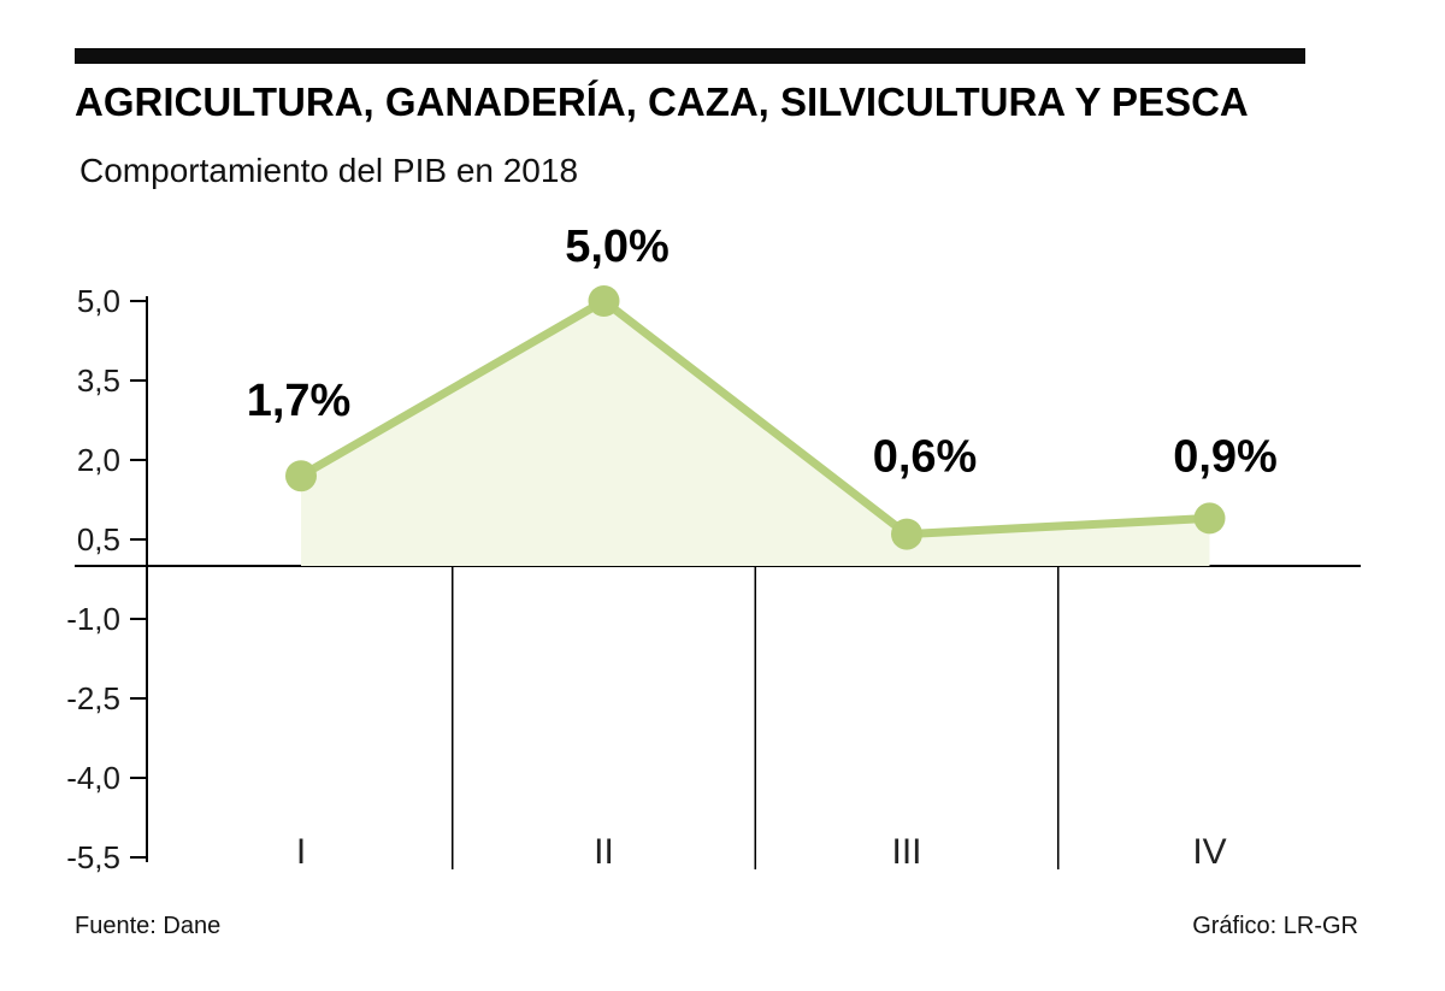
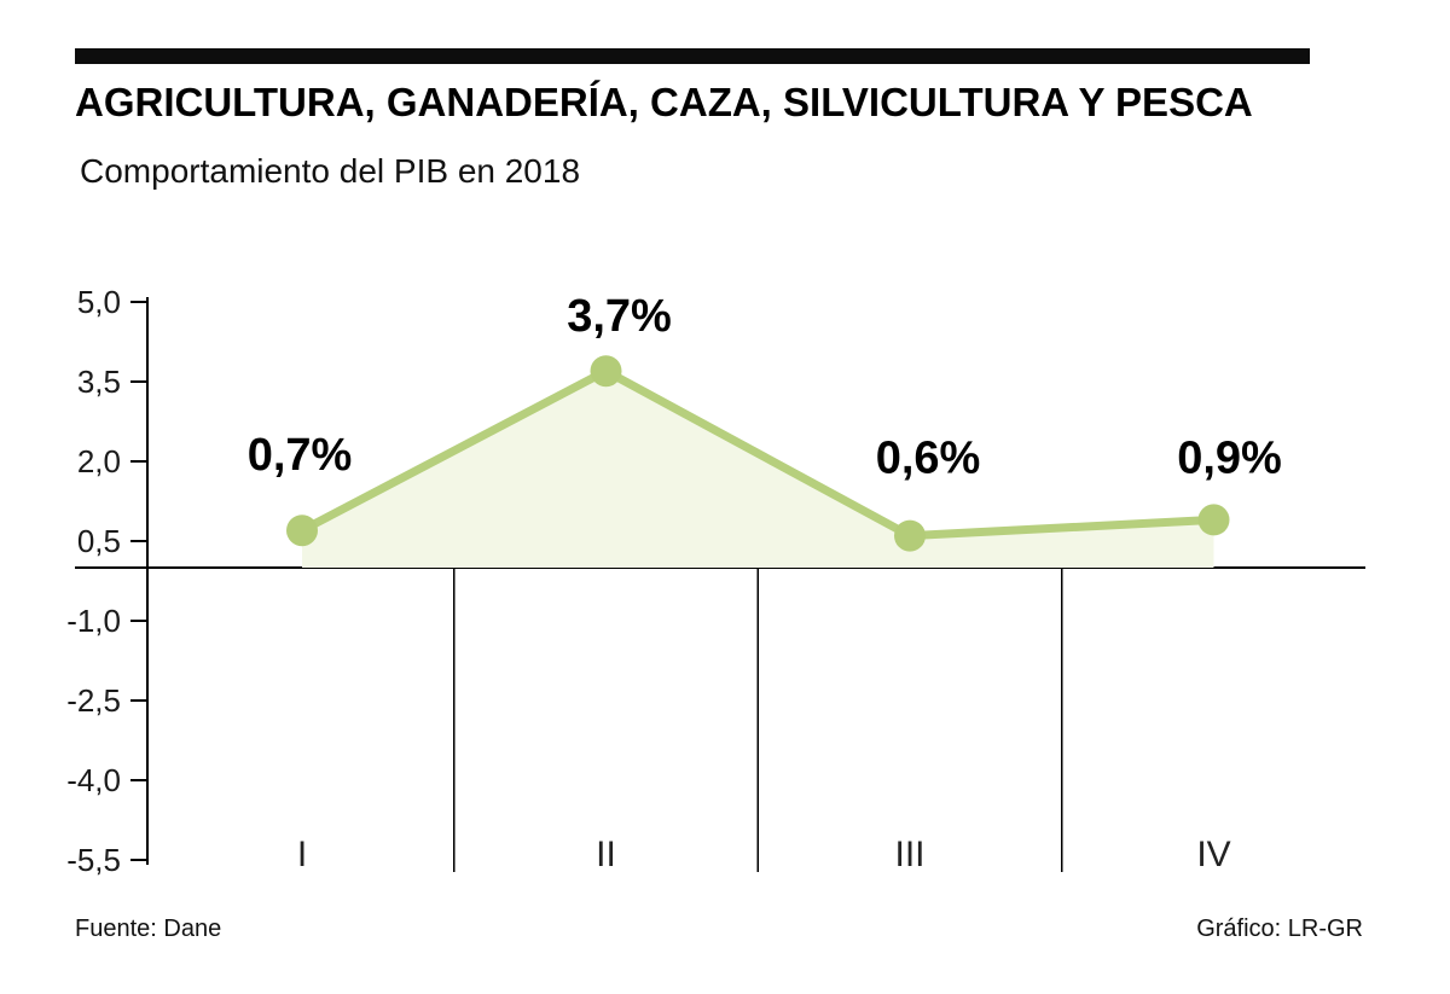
I: 1,7% -> 0,7%
II: 5,0% -> 3,7%
